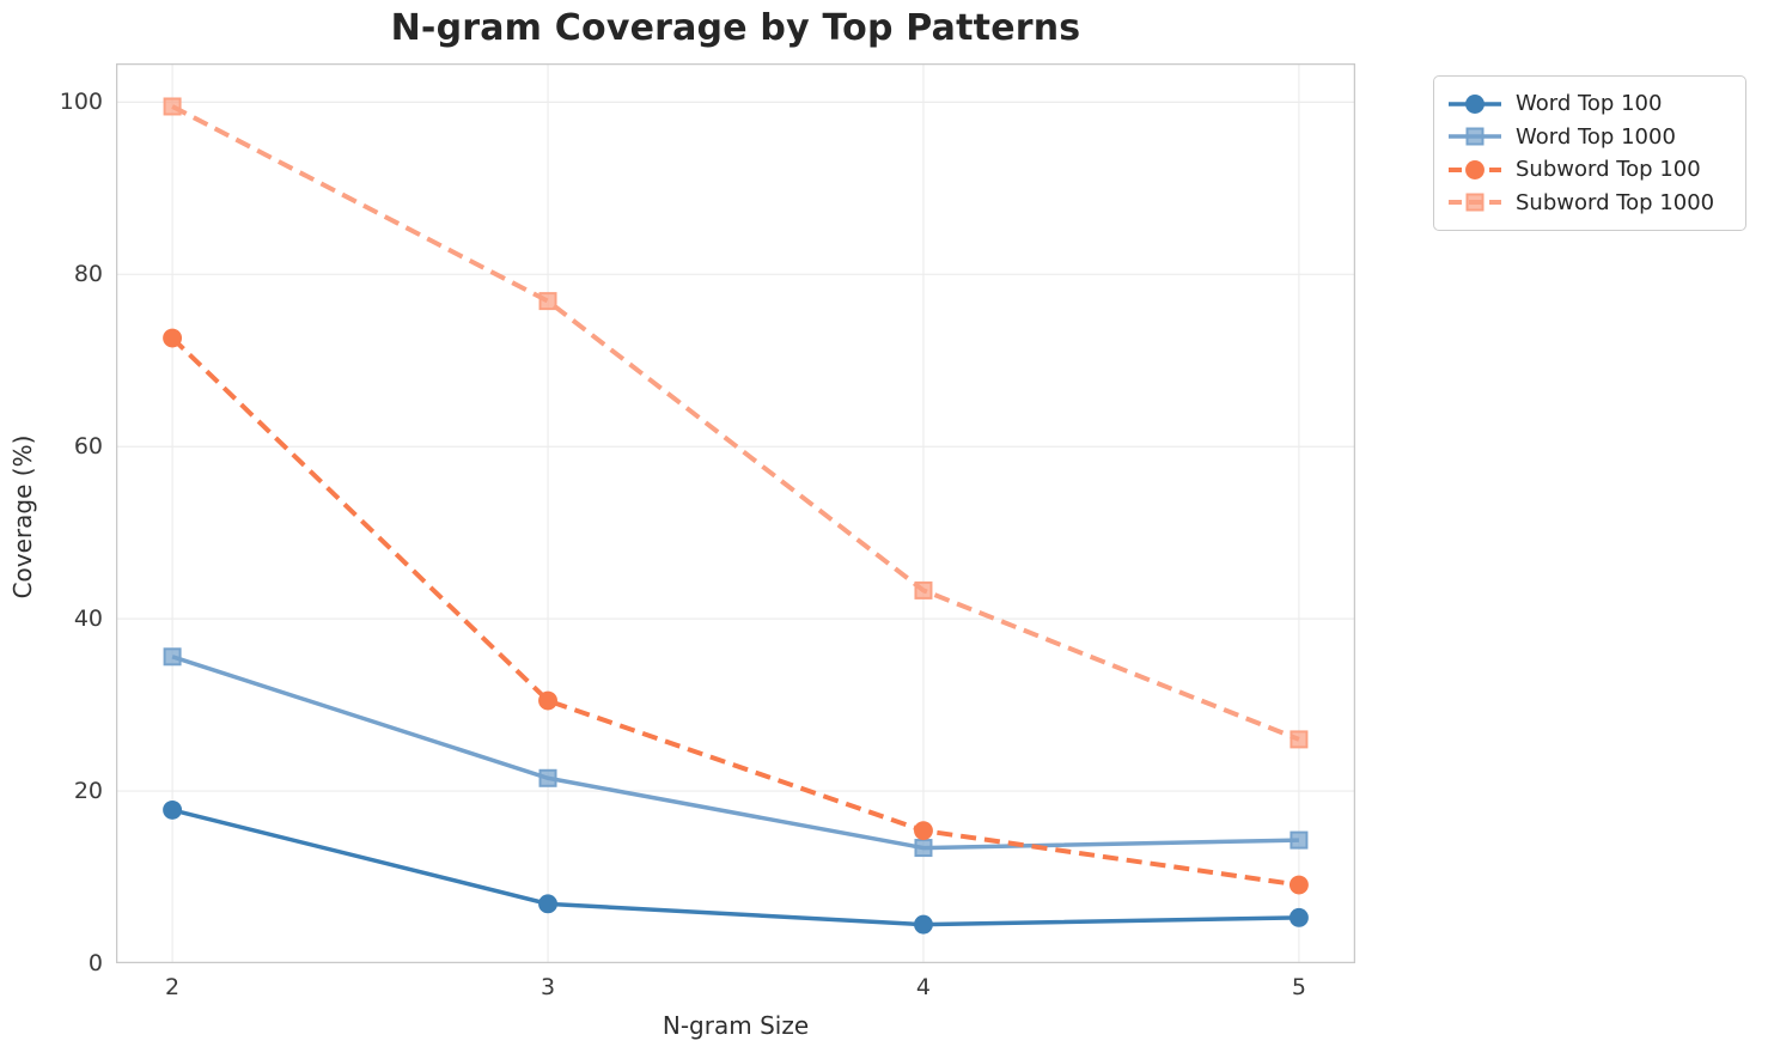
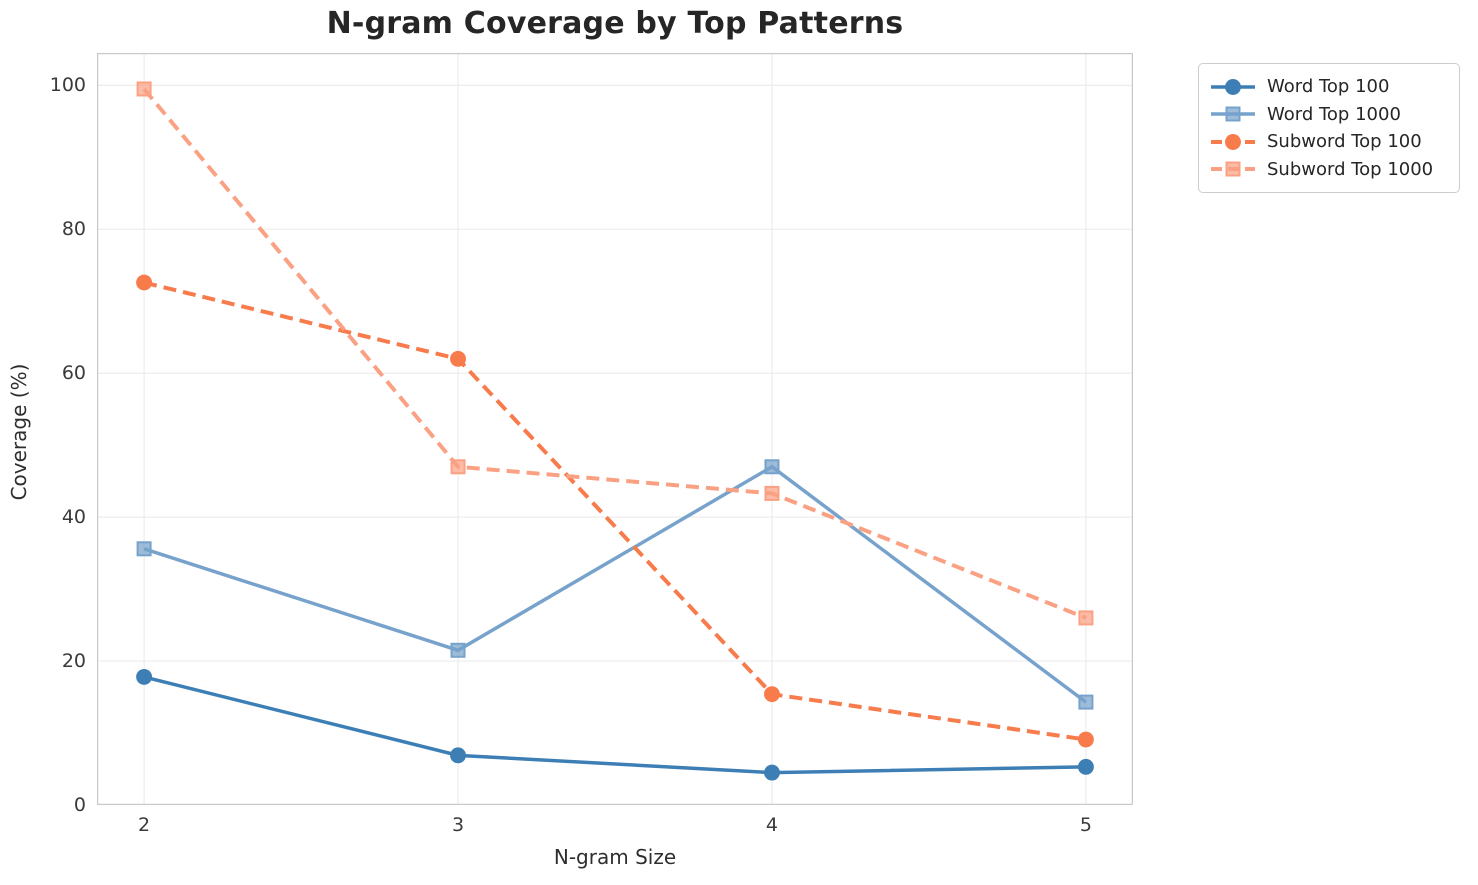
Subword Top 100/3: 30 -> 62
Subword Top 1000/3: 77 -> 47
Word Top 1000/4: 13 -> 47
